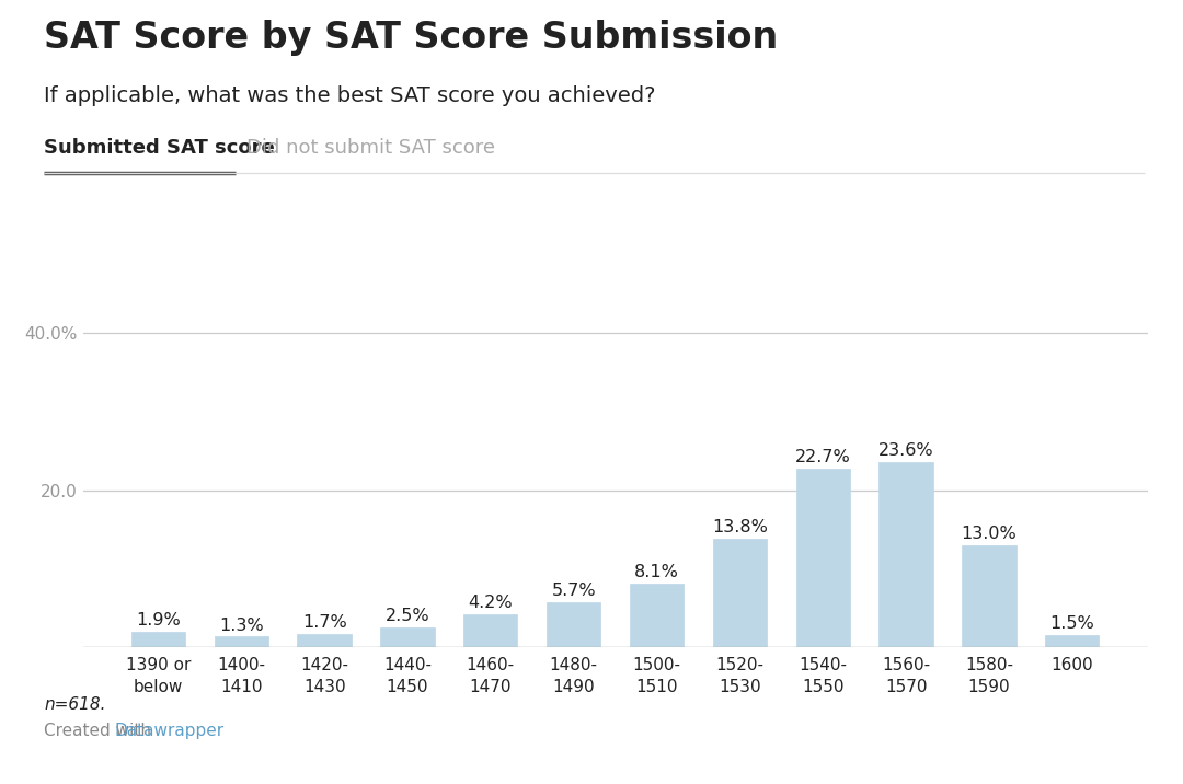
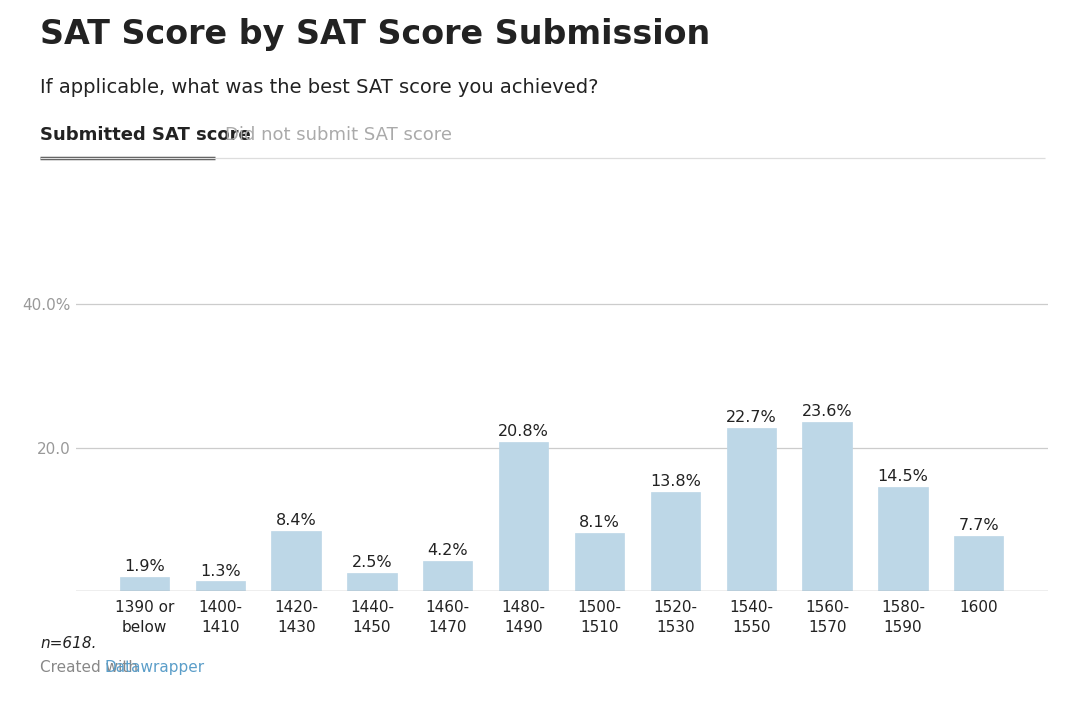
1420- 1430: 1.7% -> 8.4%
1480- 1490: 5.7% -> 20.8%
1580- 1590: 13.0% -> 14.5%
1600: 1.5% -> 7.7%
